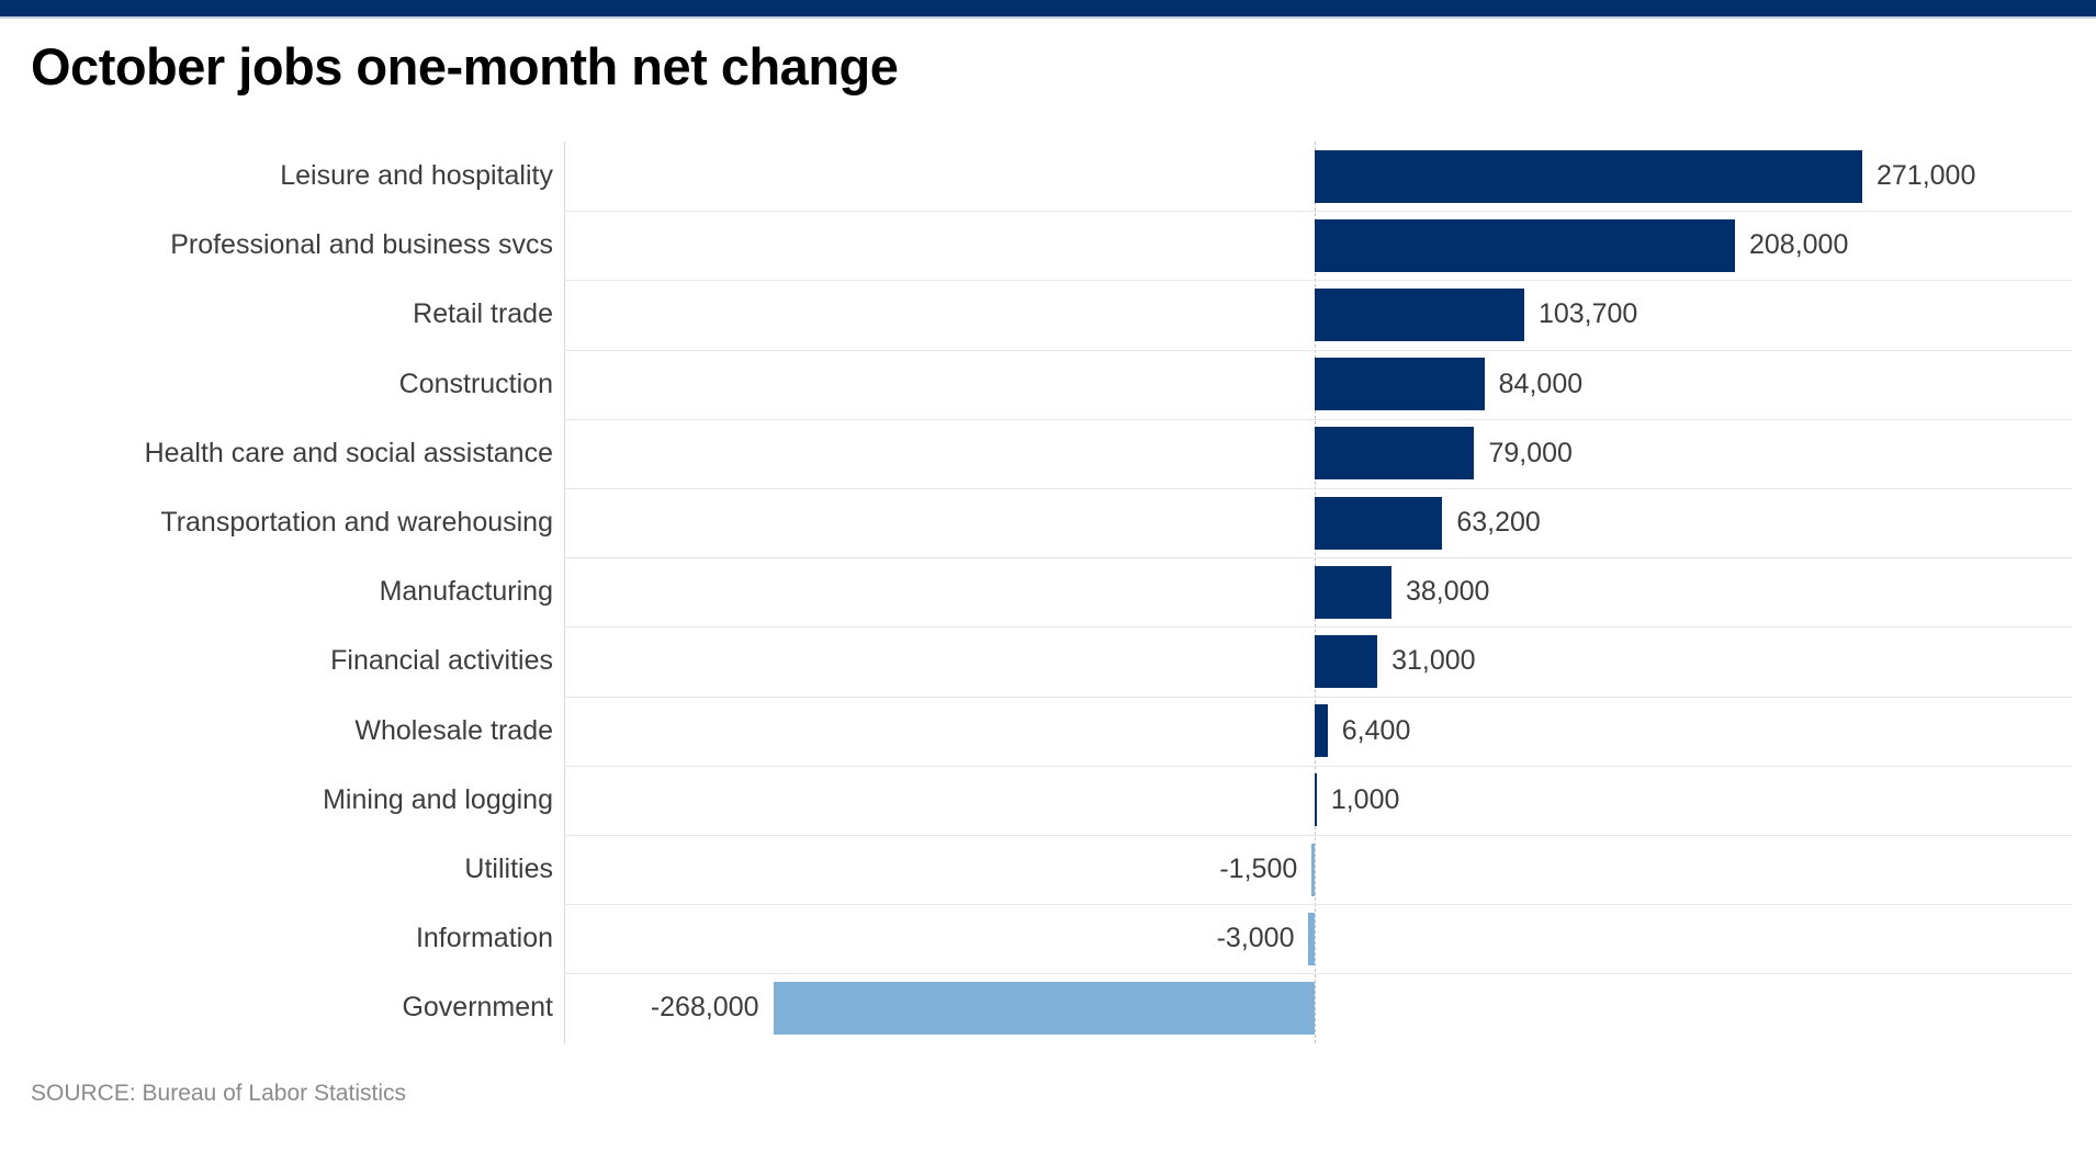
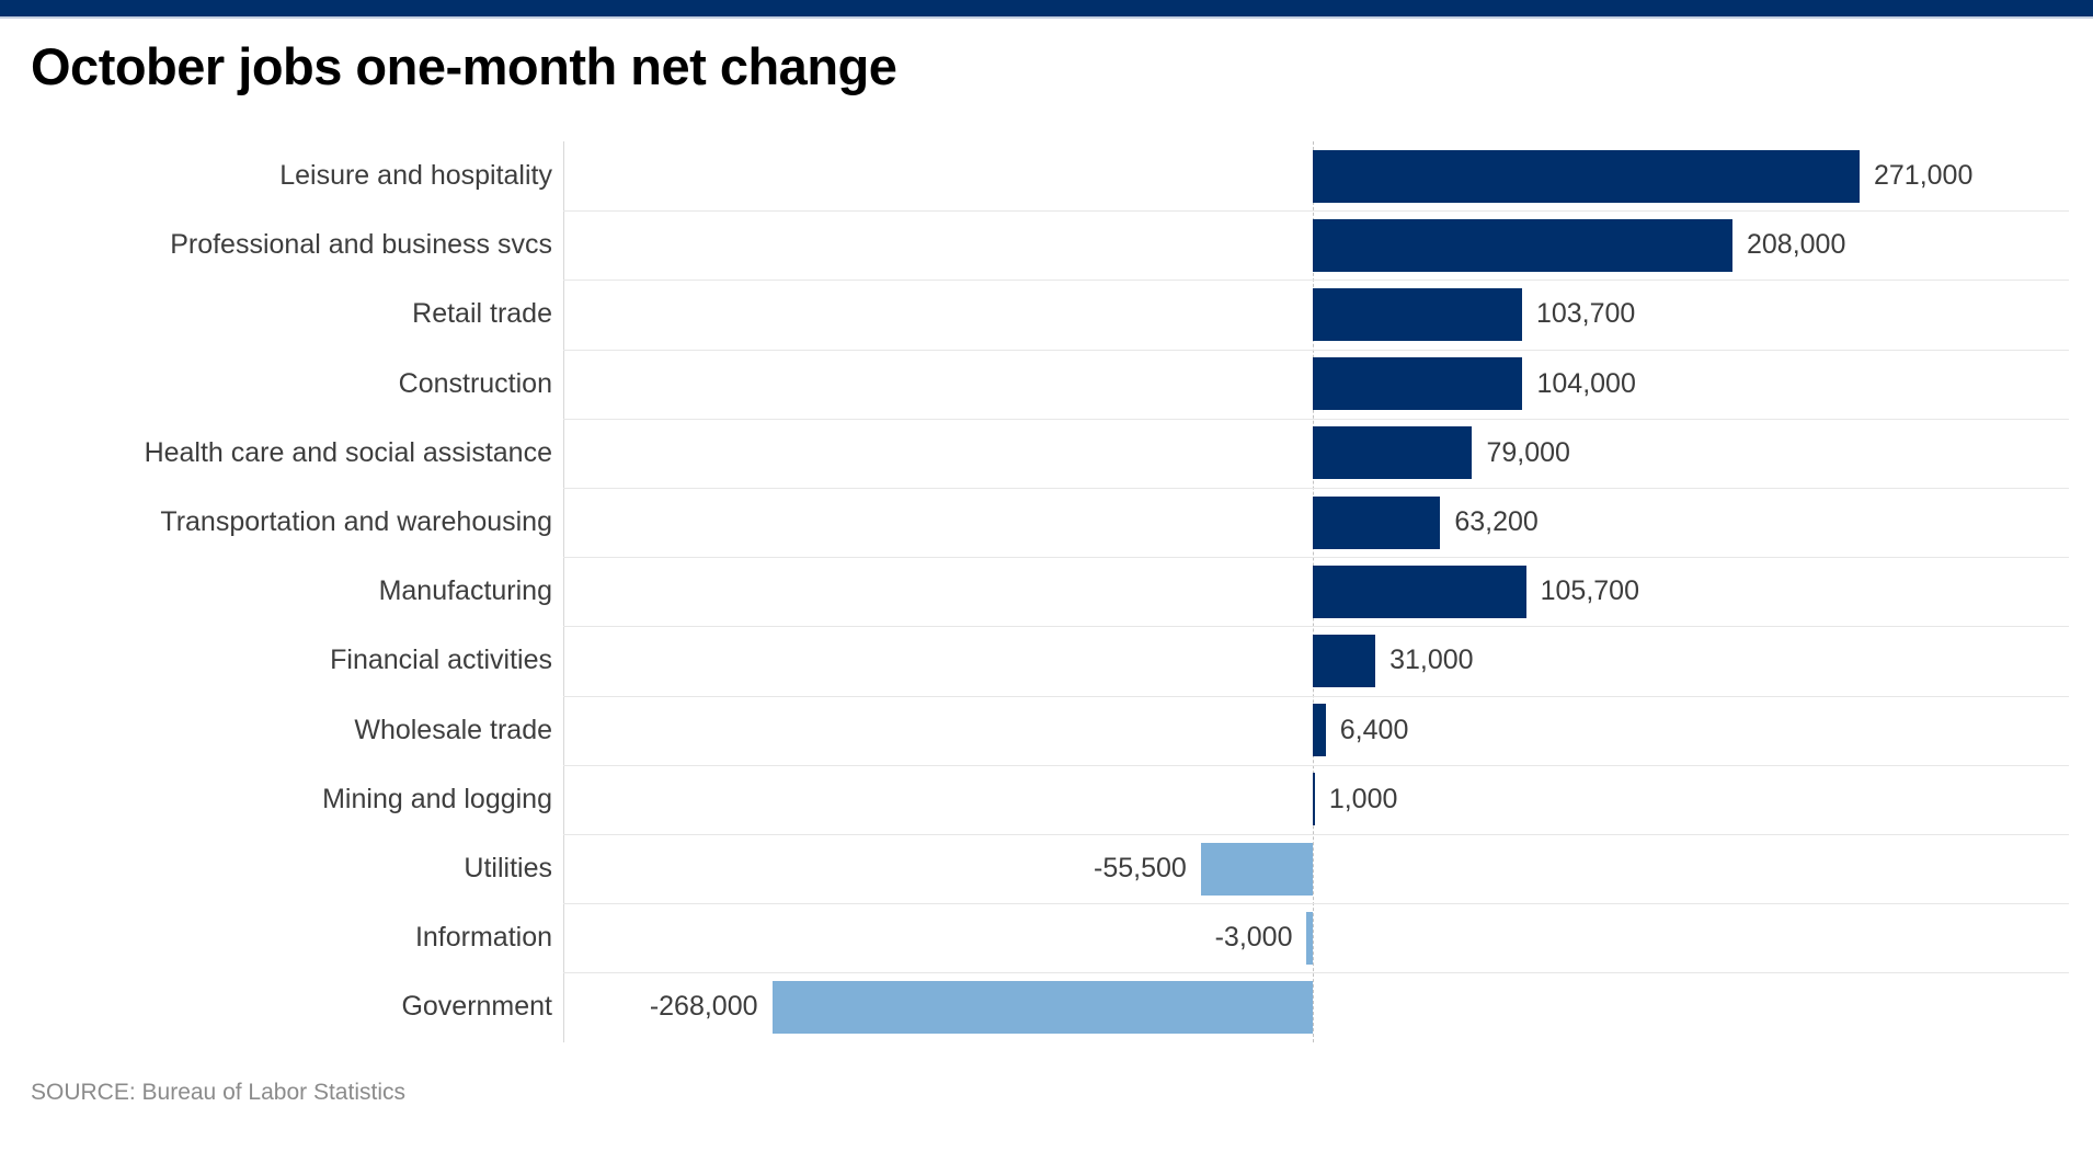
Construction: 84,000 -> 104,000
Manufacturing: 38,000 -> 105,700
Utilities: -1,500 -> -55,500
